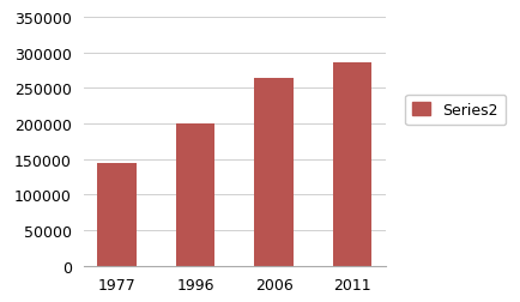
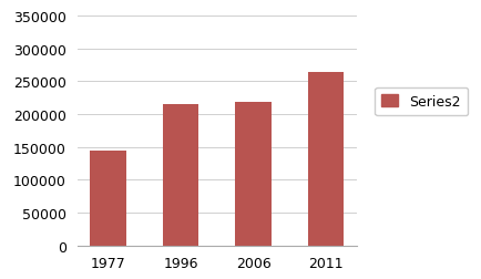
1996: 200000 -> 216000
2006: 265000 -> 218000
2011: 286000 -> 264000
